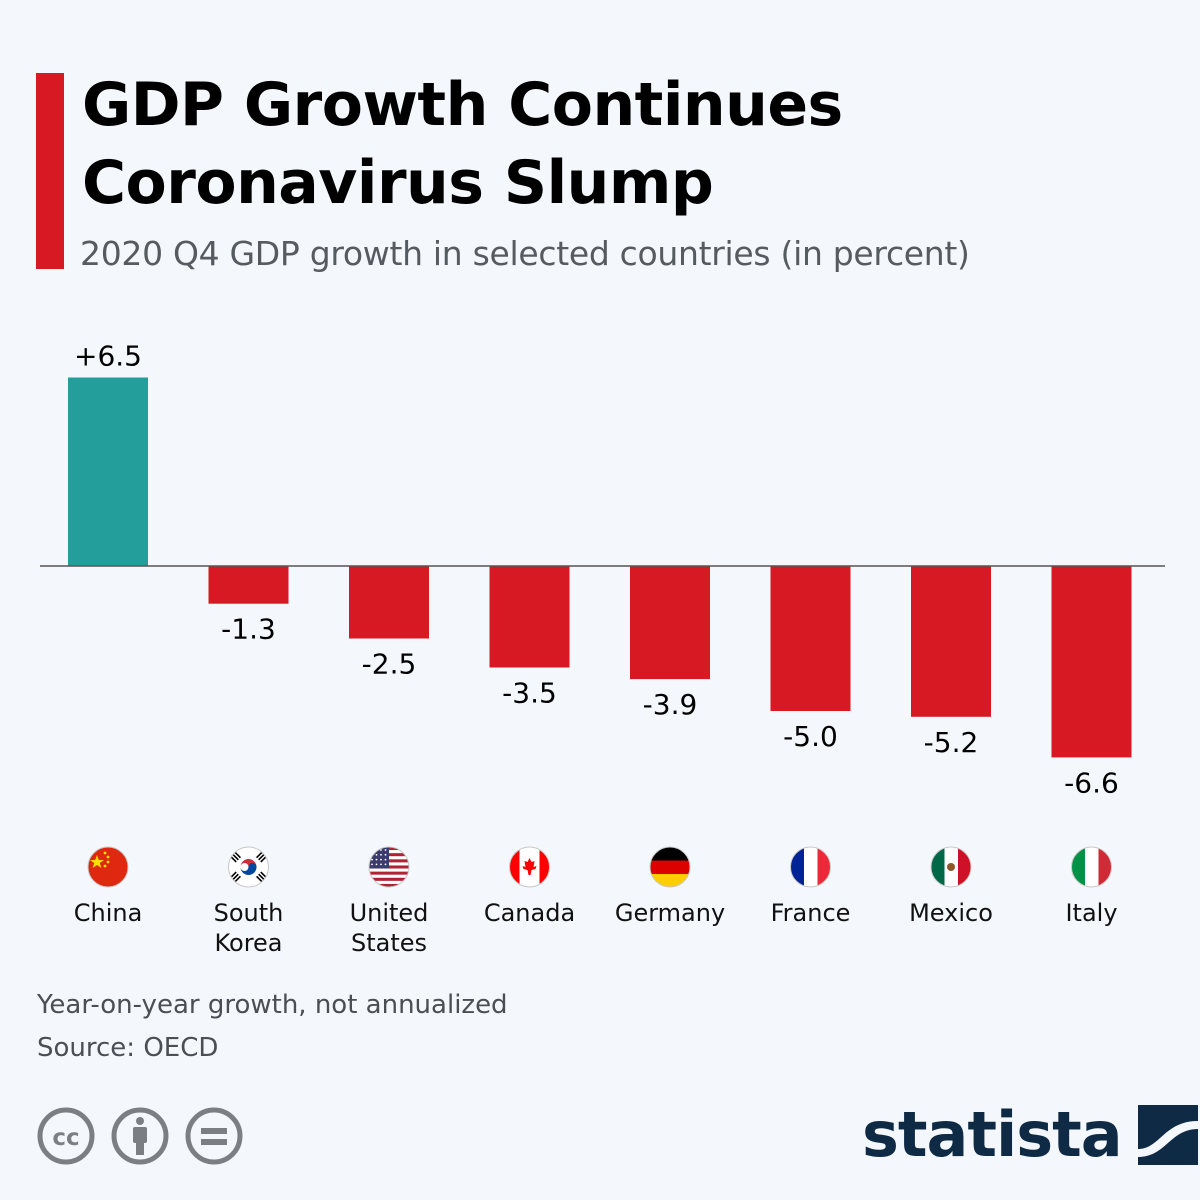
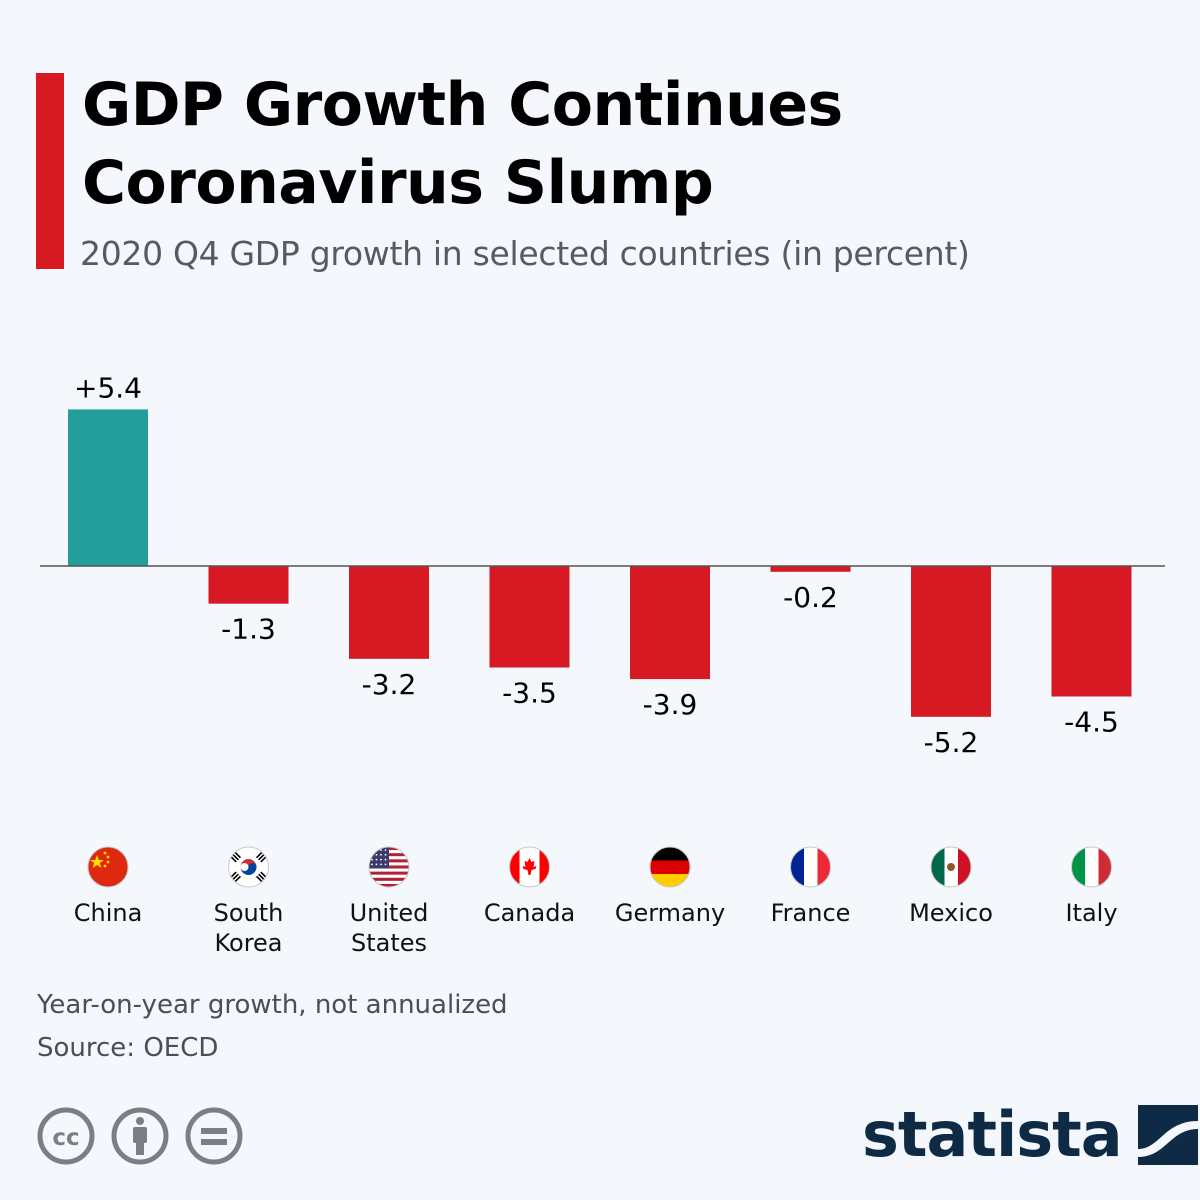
China: +6.5 -> +5.4
United States: -2.5 -> -3.2
France: -5.0 -> -0.2
Italy: -6.6 -> -4.5
